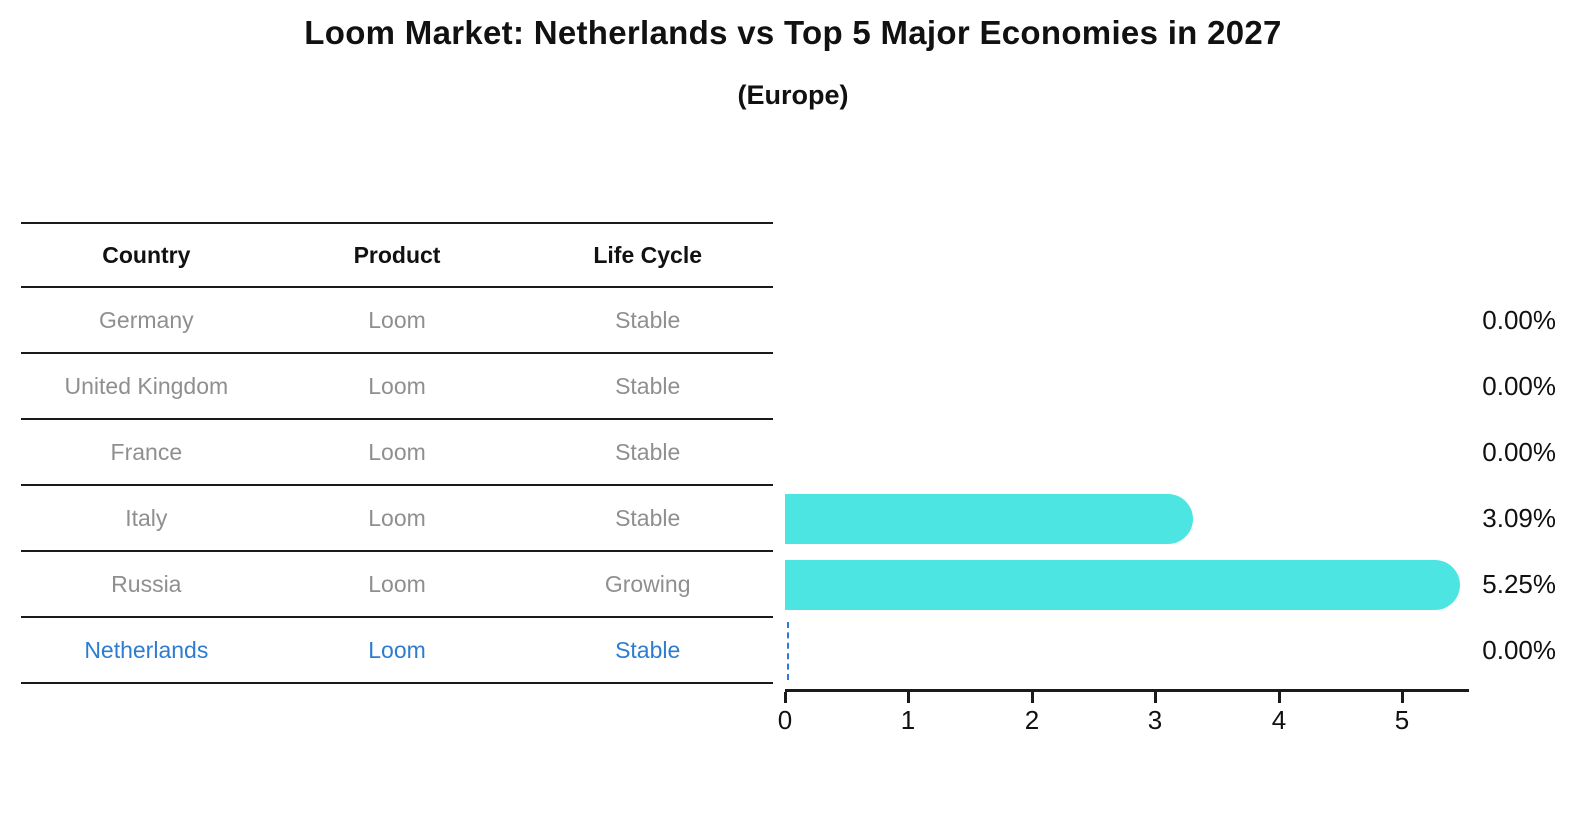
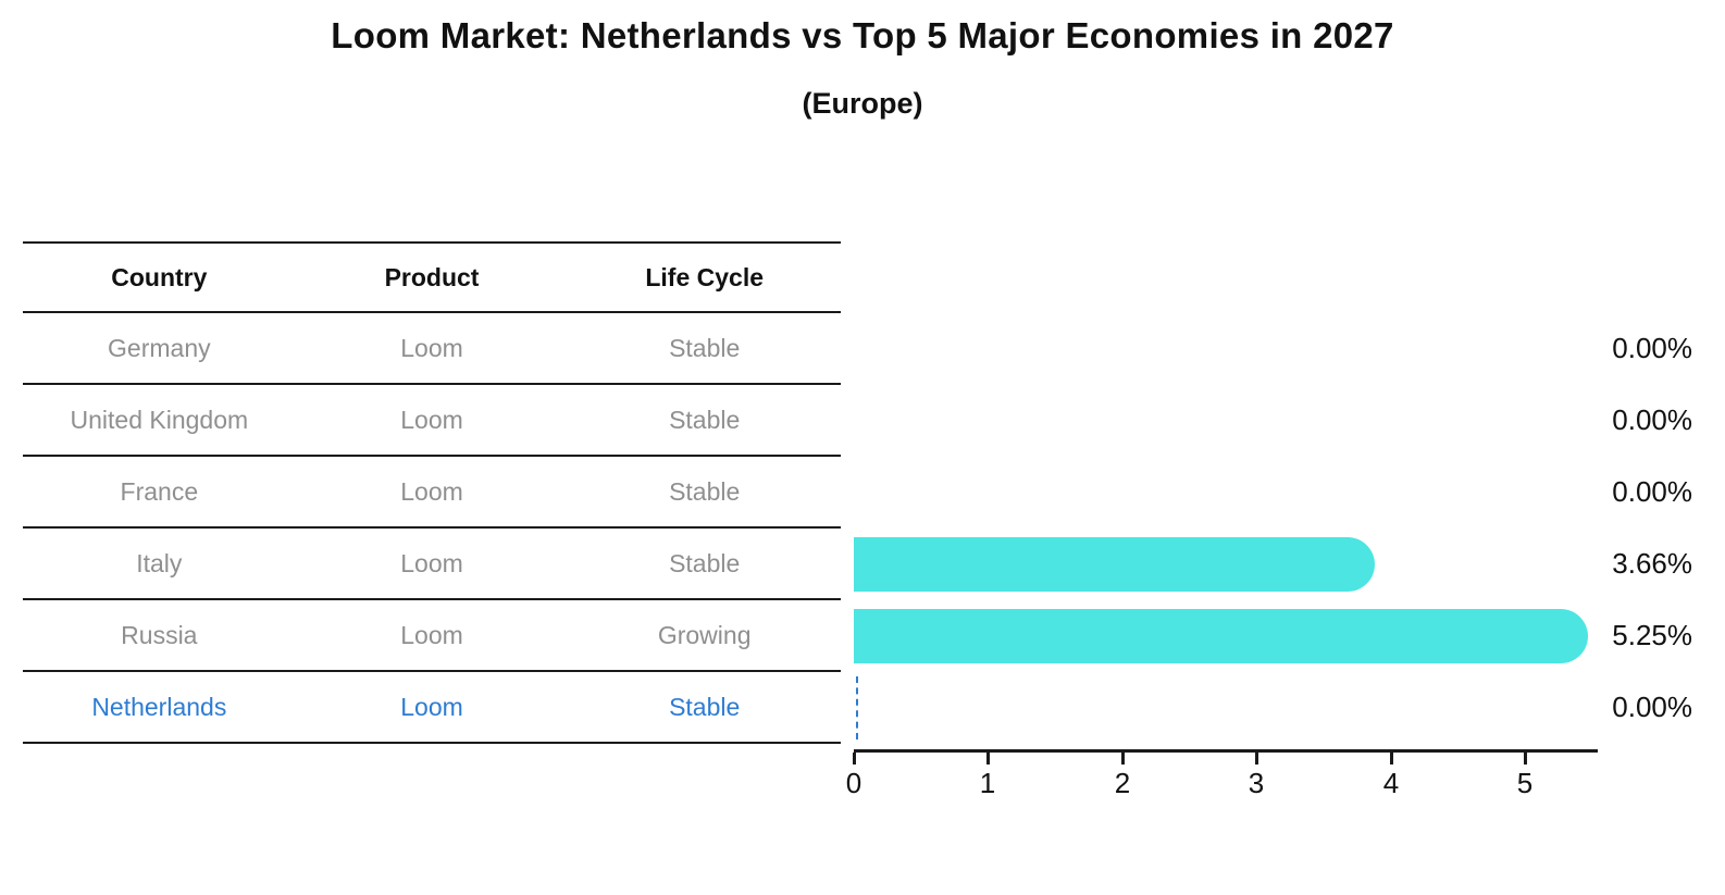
Italy: 3.09% -> 3.66%
